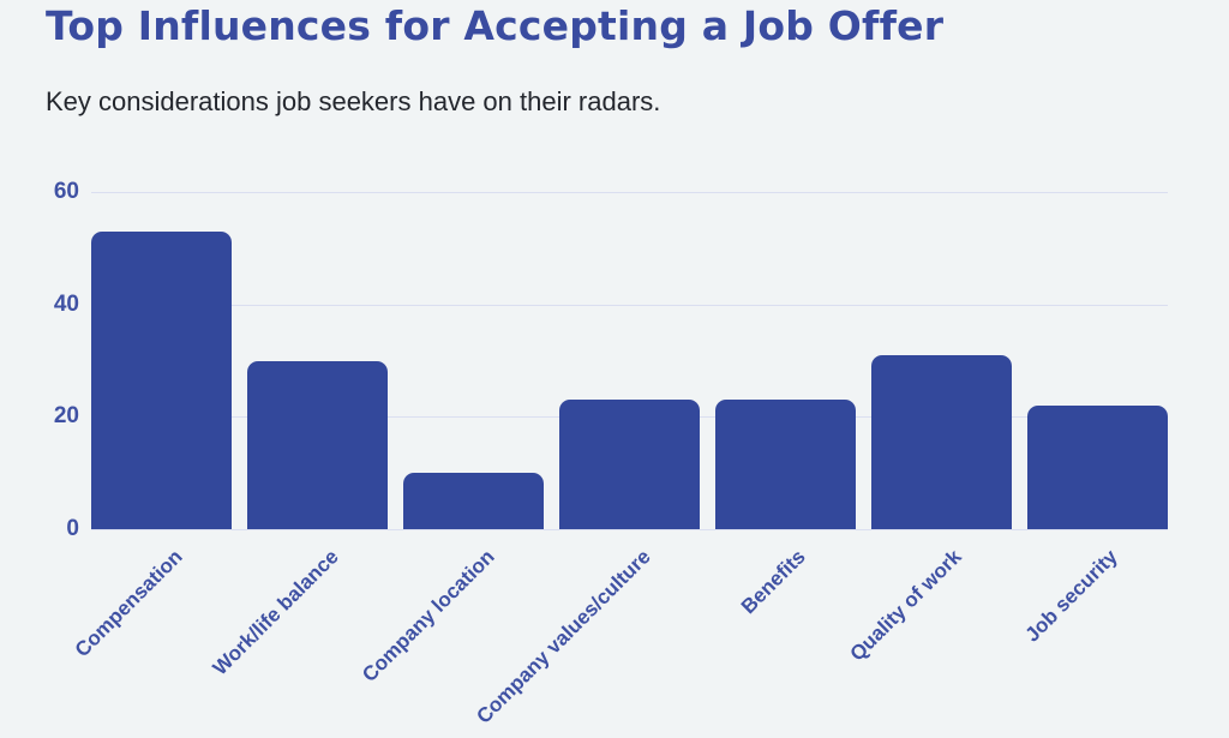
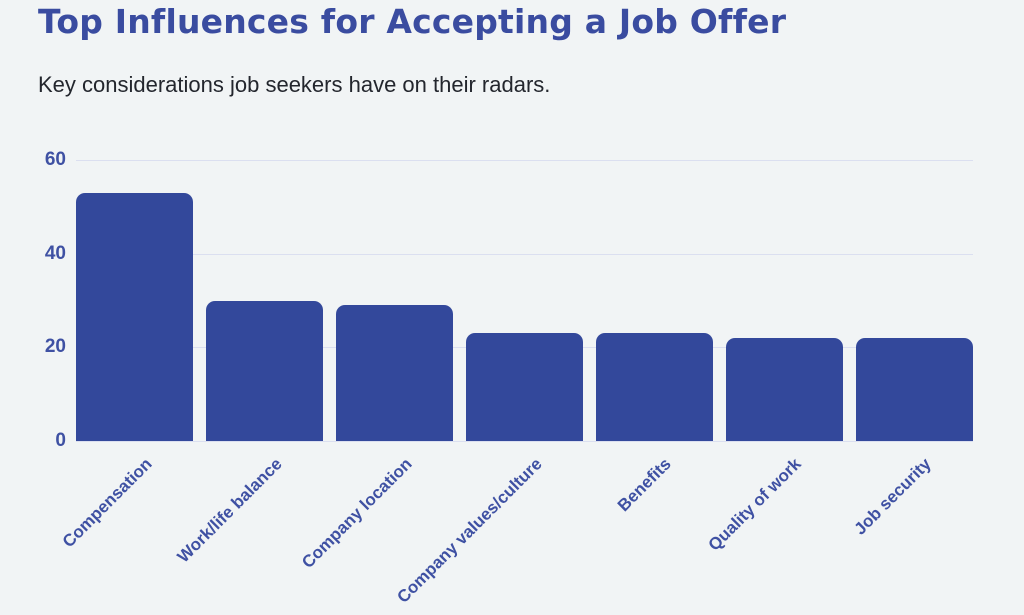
Company location: 10 -> 29
Quality of work: 31 -> 22
